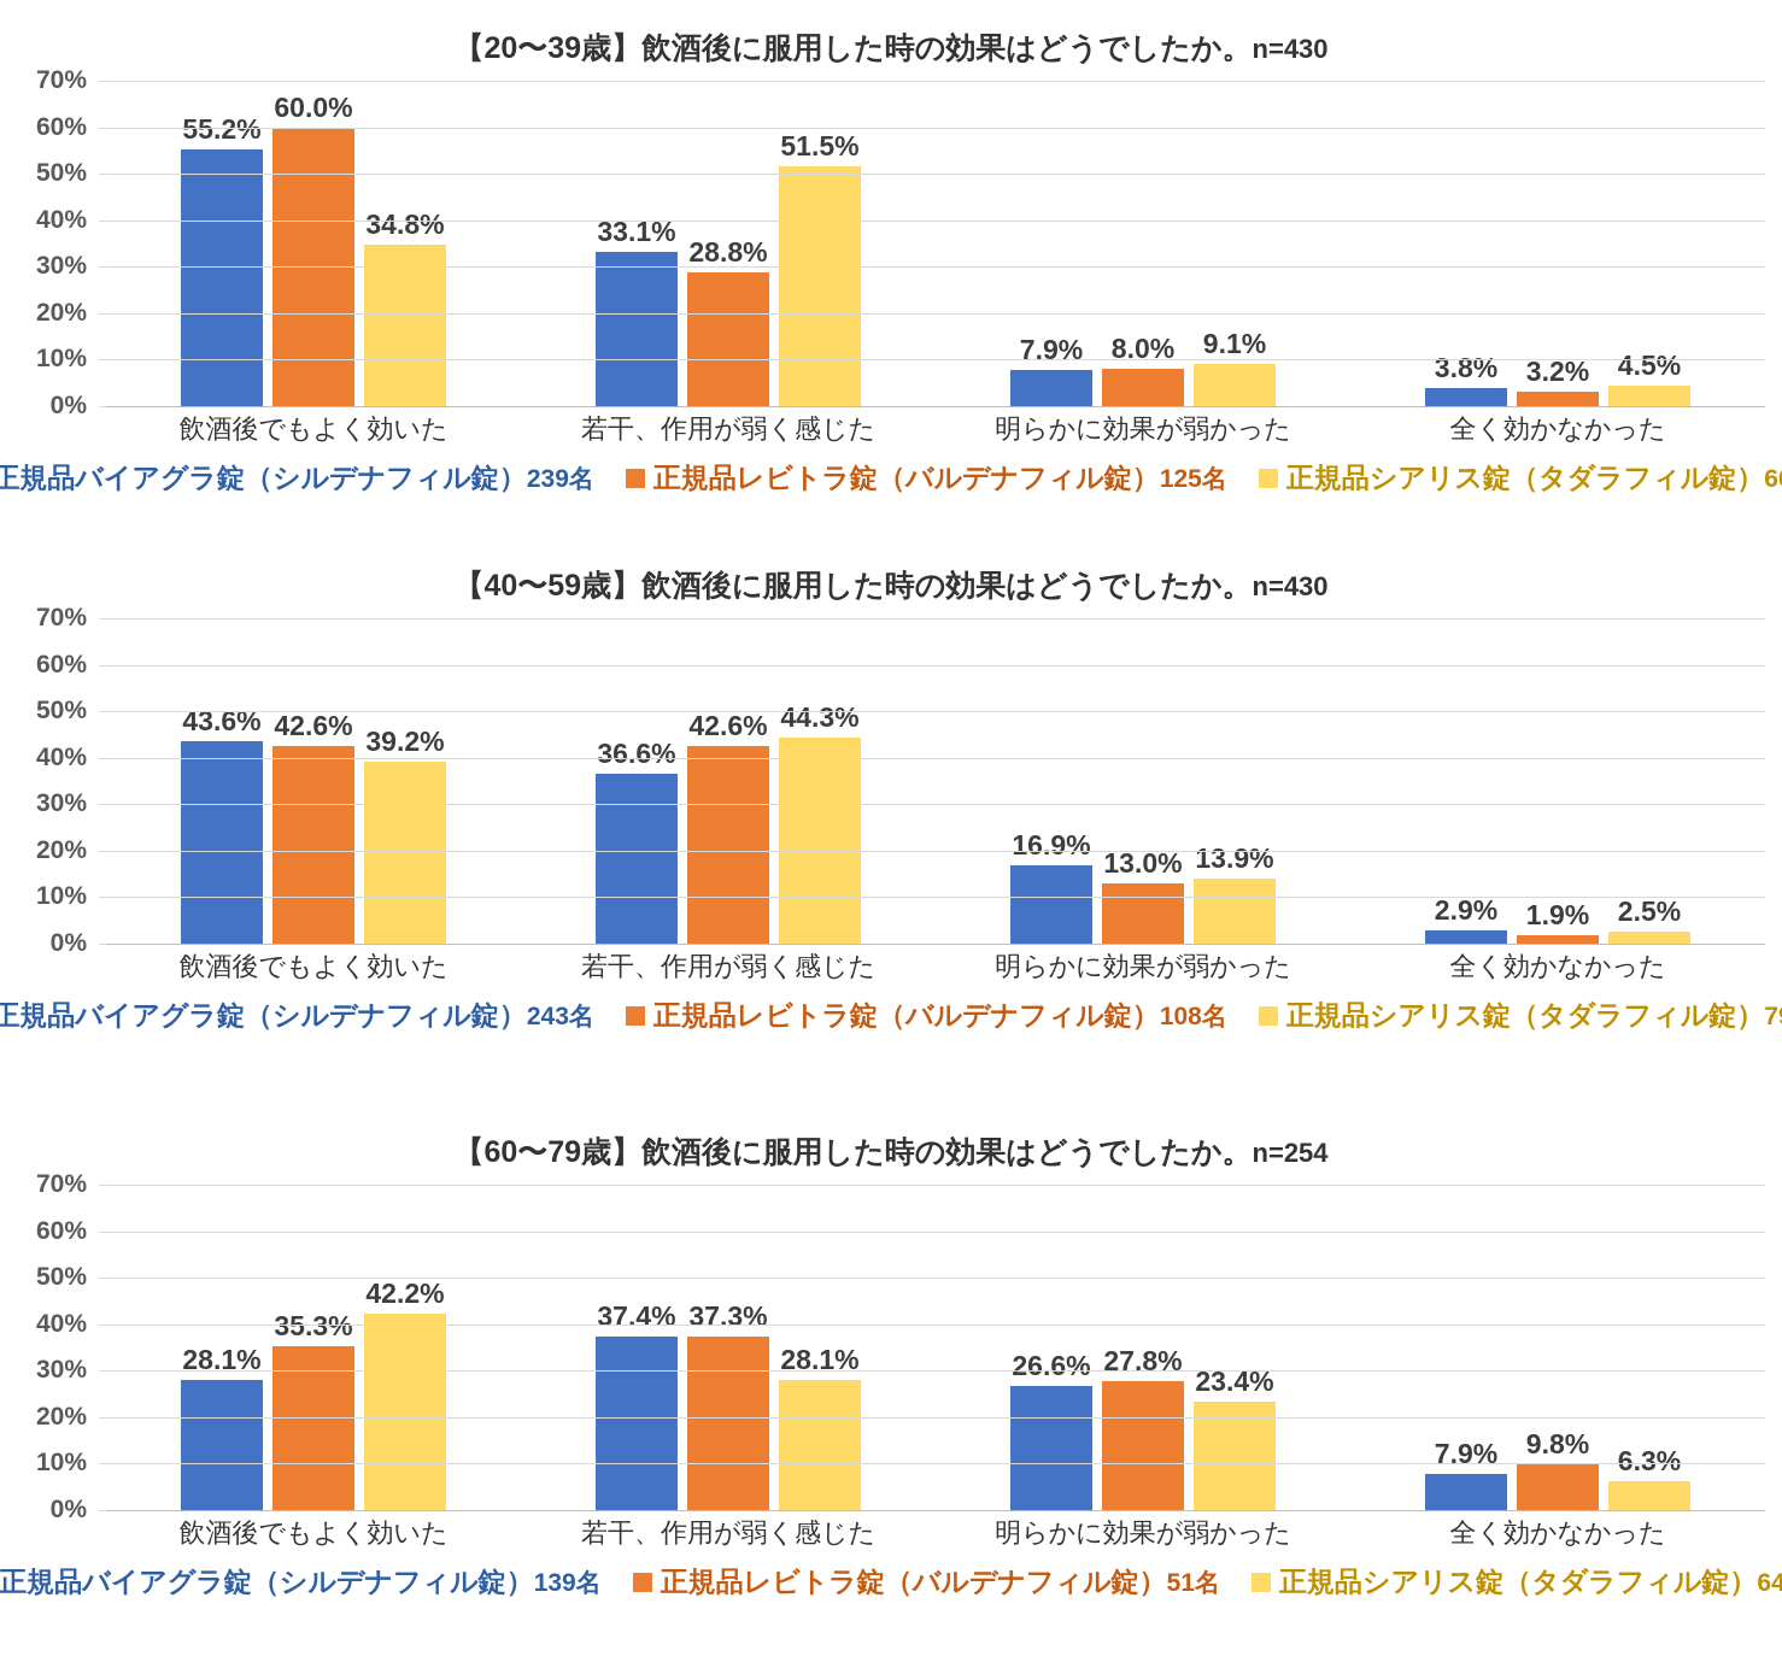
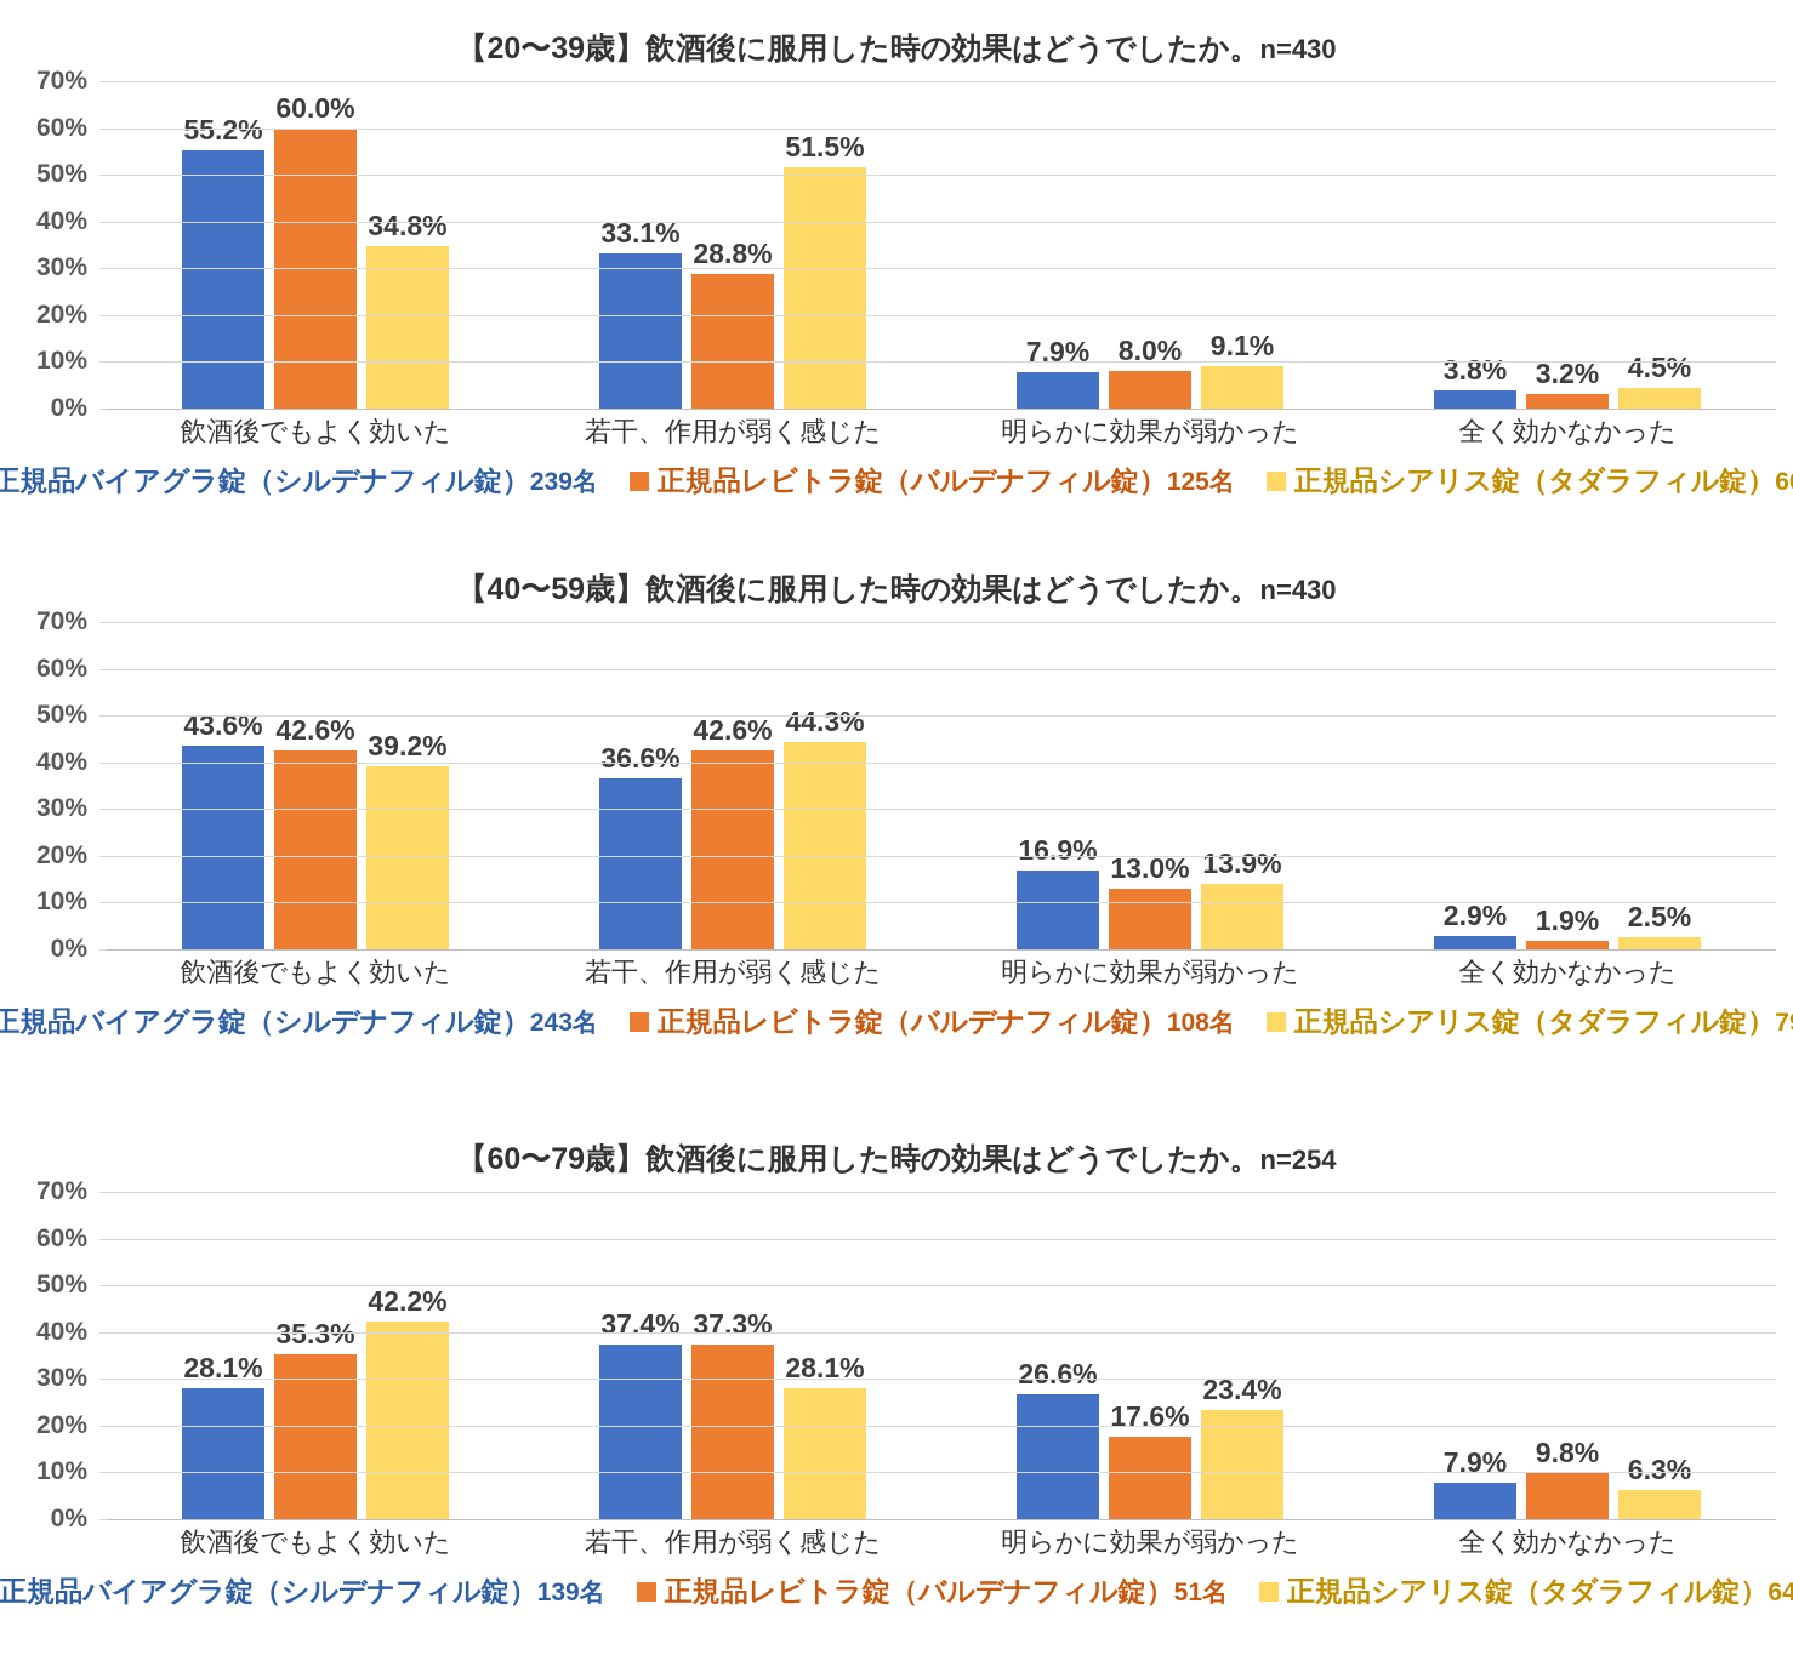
【60〜79歳】飲酒後に服用した時の効果はどうでしたか。/正規品レビトラ錠（バルデナフィル錠）/明らかに効果が弱かった: 27.8% -> 17.6%
